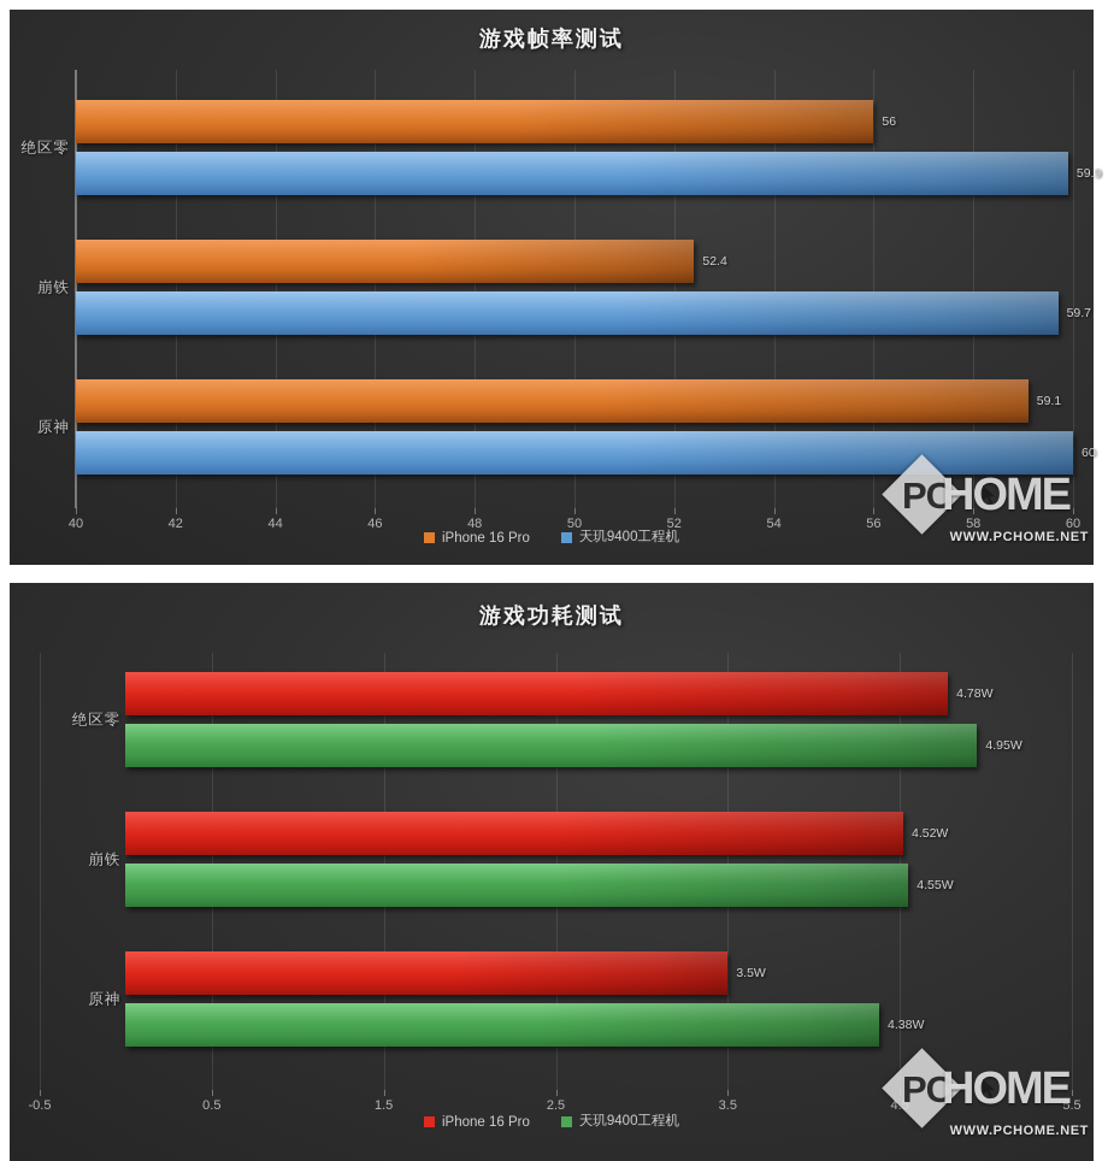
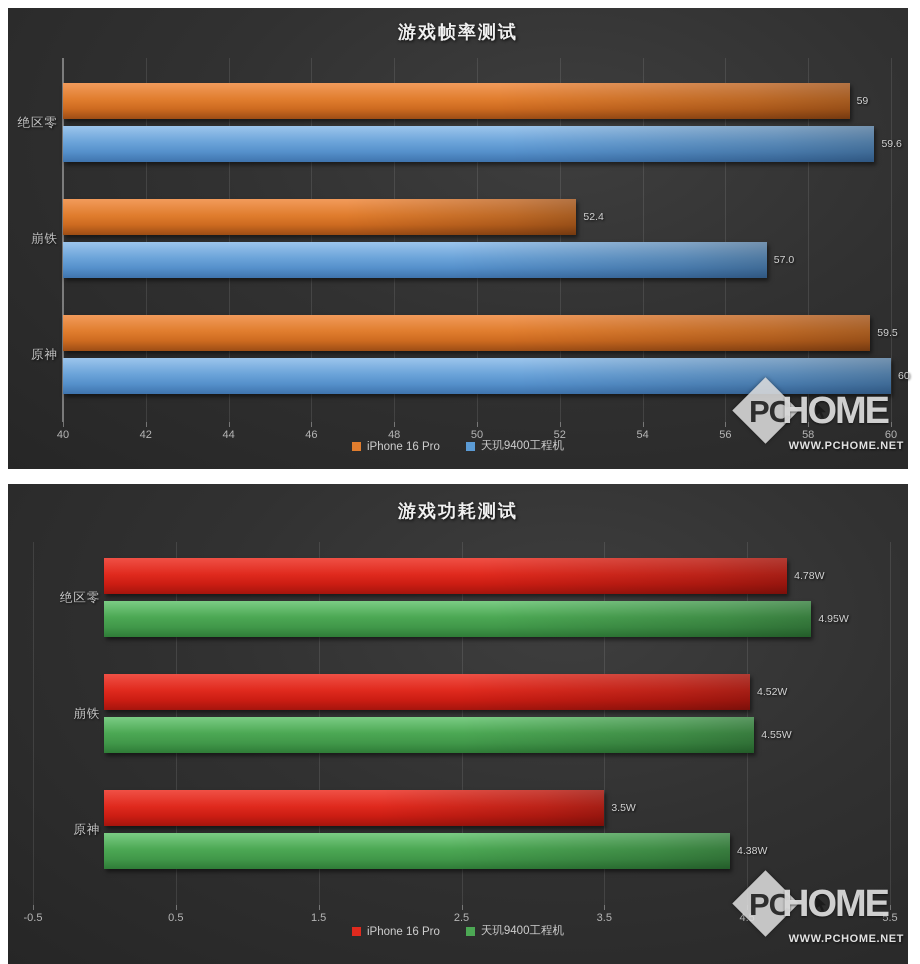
游戏帧率测试/iPhone 16 Pro/绝区零: 56 -> 59
游戏帧率测试/天玑9400工程机/绝区零: 59.9 -> 59.6
游戏帧率测试/天玑9400工程机/崩铁: 59.7 -> 57.0
游戏帧率测试/iPhone 16 Pro/原神: 59.1 -> 59.5
